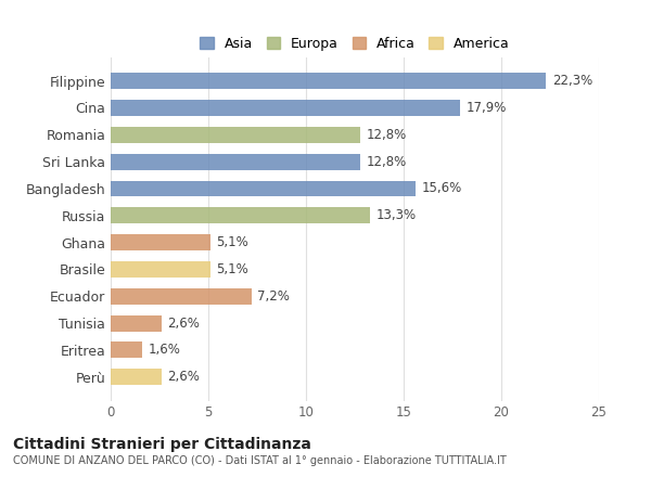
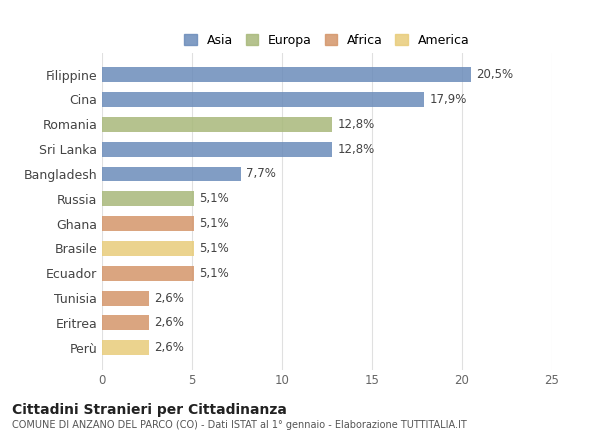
Filippine: 22,3% -> 20,5%
Bangladesh: 15,6% -> 7,7%
Russia: 13,3% -> 5,1%
Ecuador: 7,2% -> 5,1%
Eritrea: 1,6% -> 2,6%
